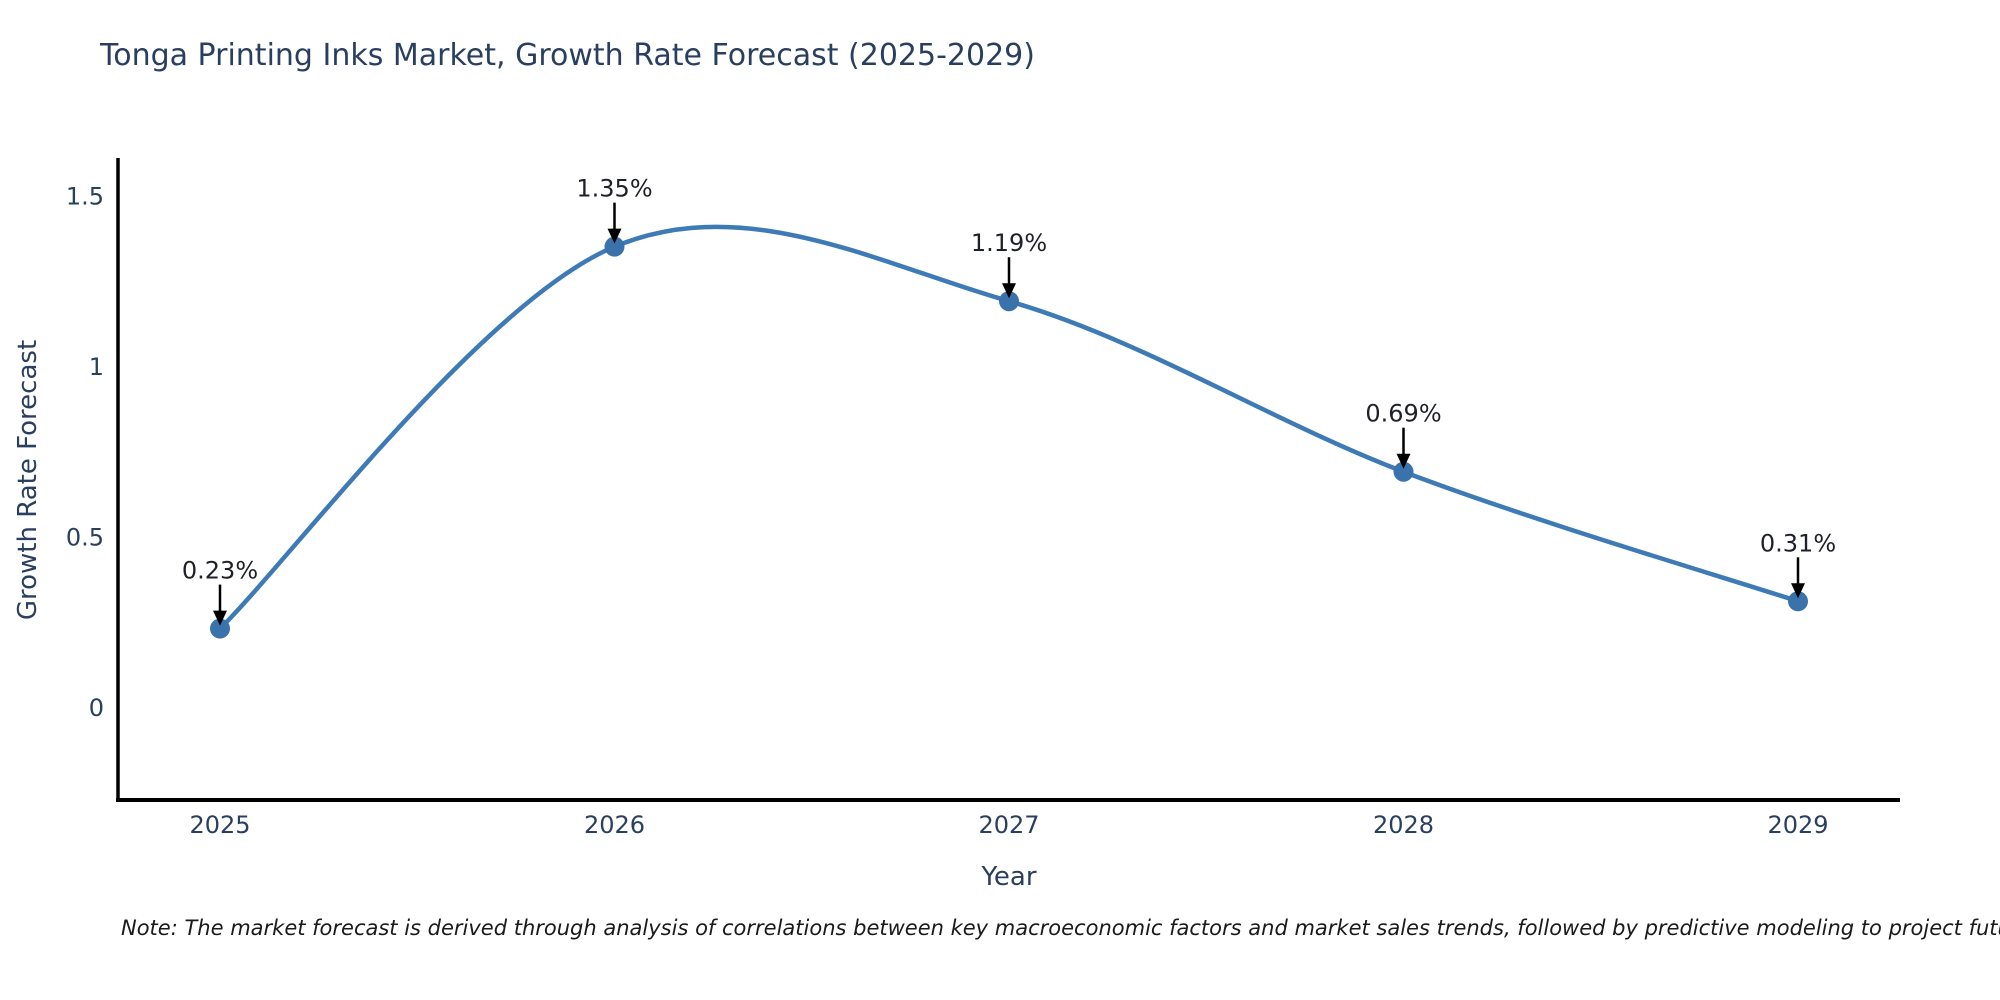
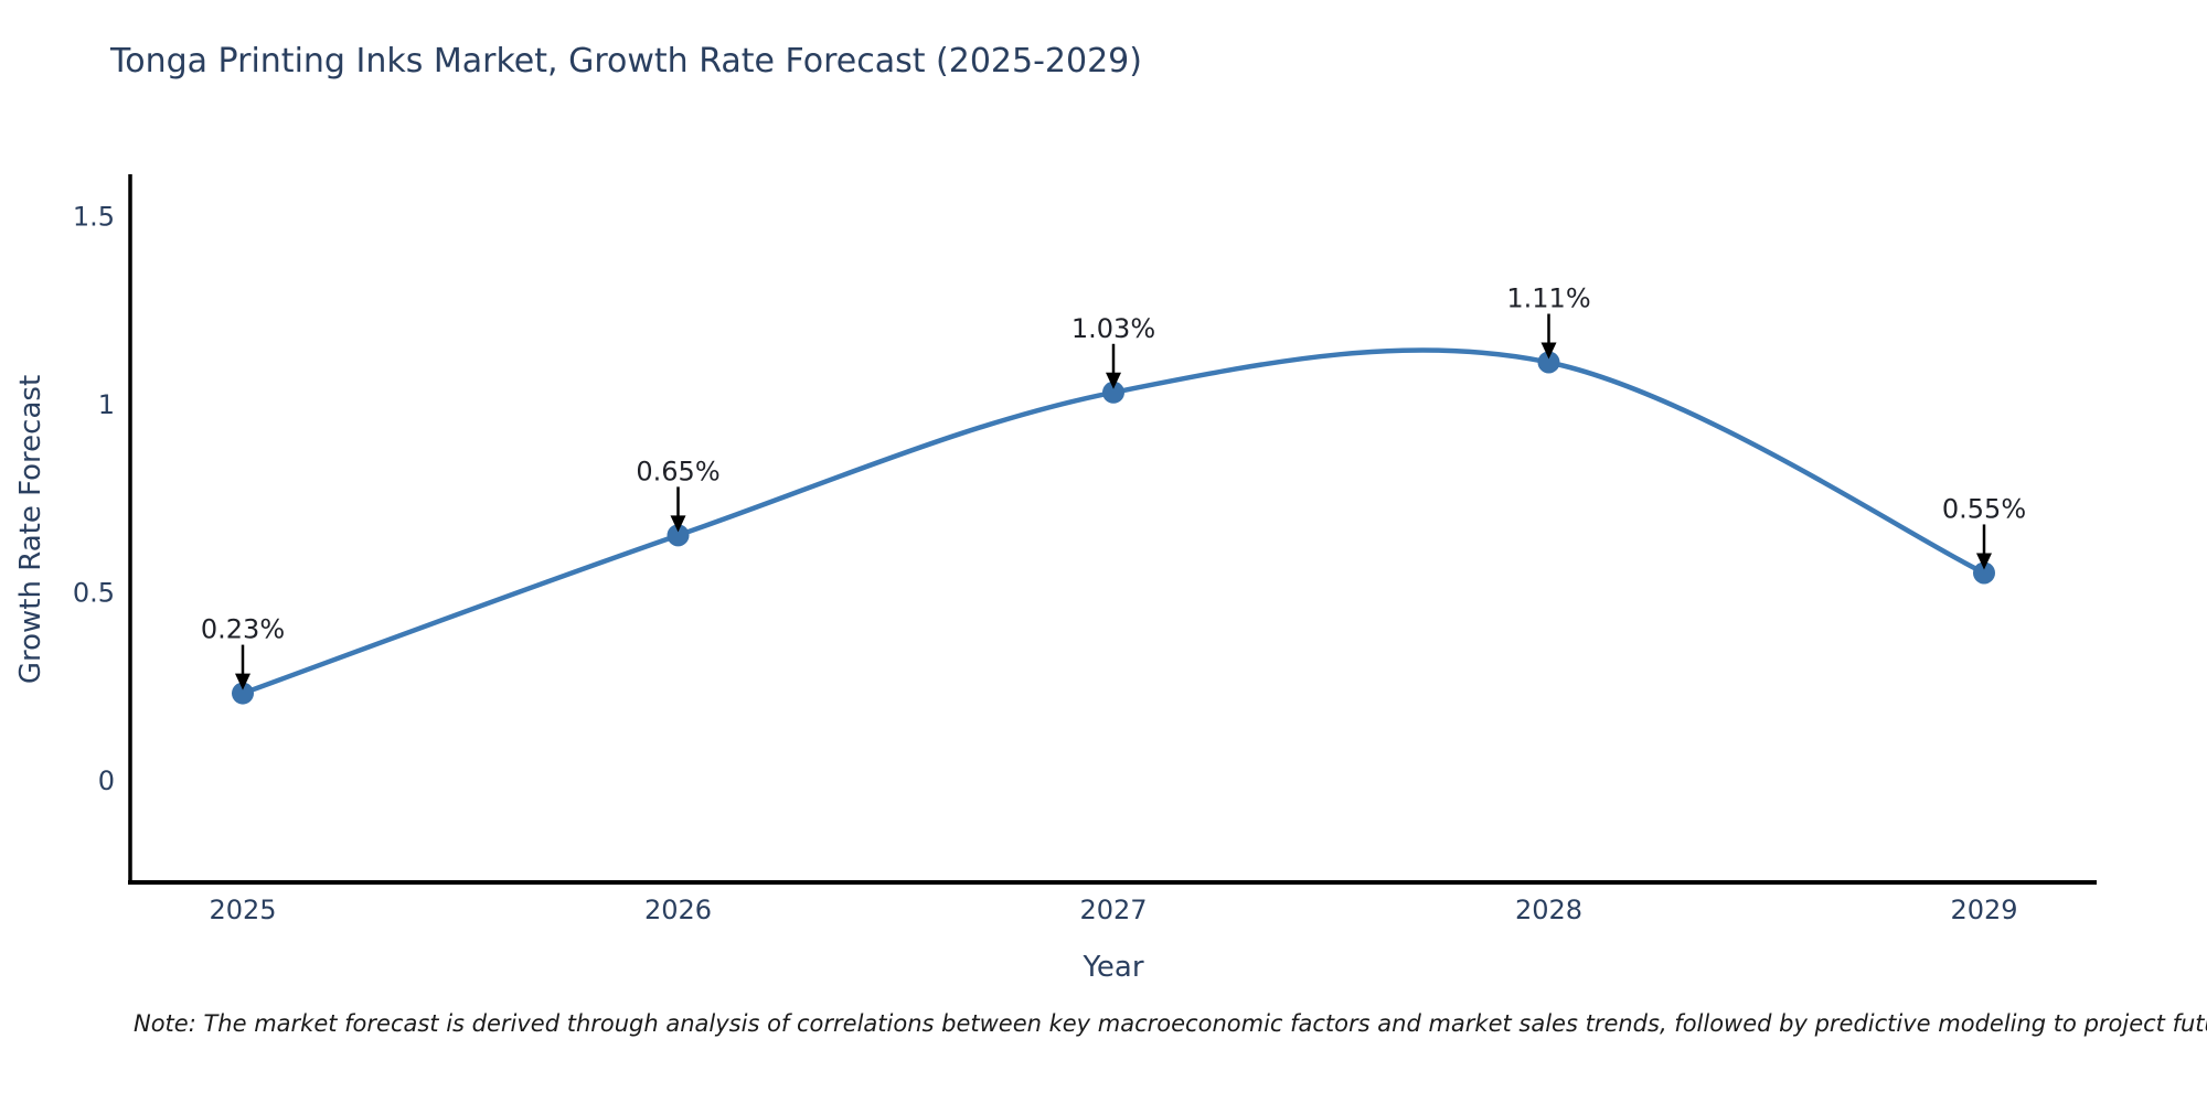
2026: 1.35% -> 0.65%
2027: 1.19% -> 1.03%
2028: 0.69% -> 1.11%
2029: 0.31% -> 0.55%
